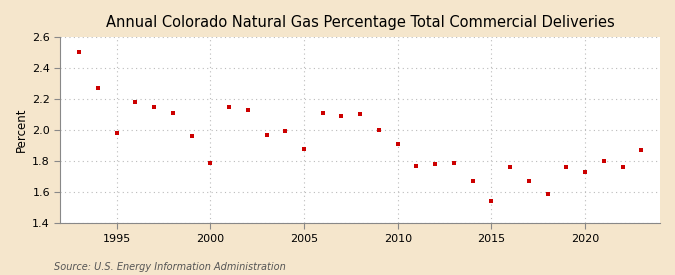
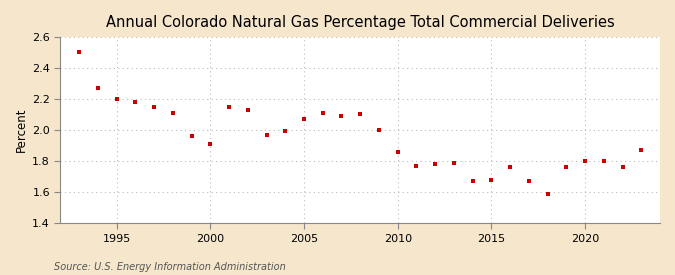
1995: 1.98 -> 2.20
2000: 1.79 -> 1.91
2005: 1.88 -> 2.07
2010: 1.91 -> 1.86
2015: 1.54 -> 1.68
2020: 1.73 -> 1.80
